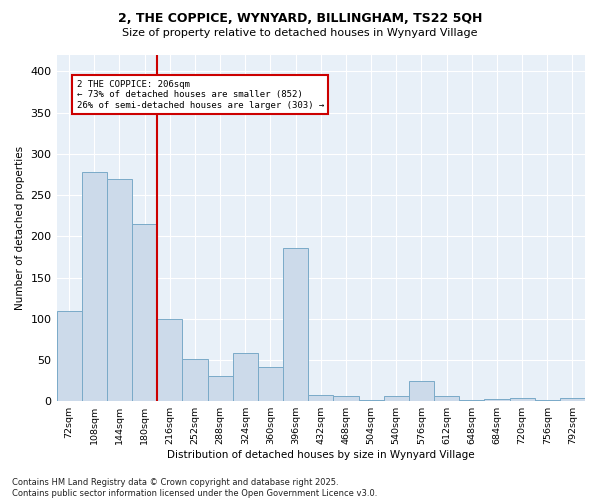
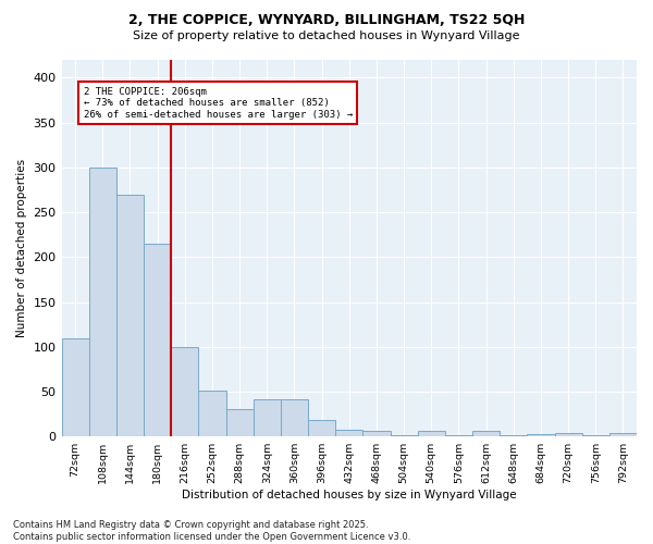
108sqm: 278 -> 300
324sqm: 58 -> 42
396sqm: 186 -> 19
576sqm: 24 -> 1
